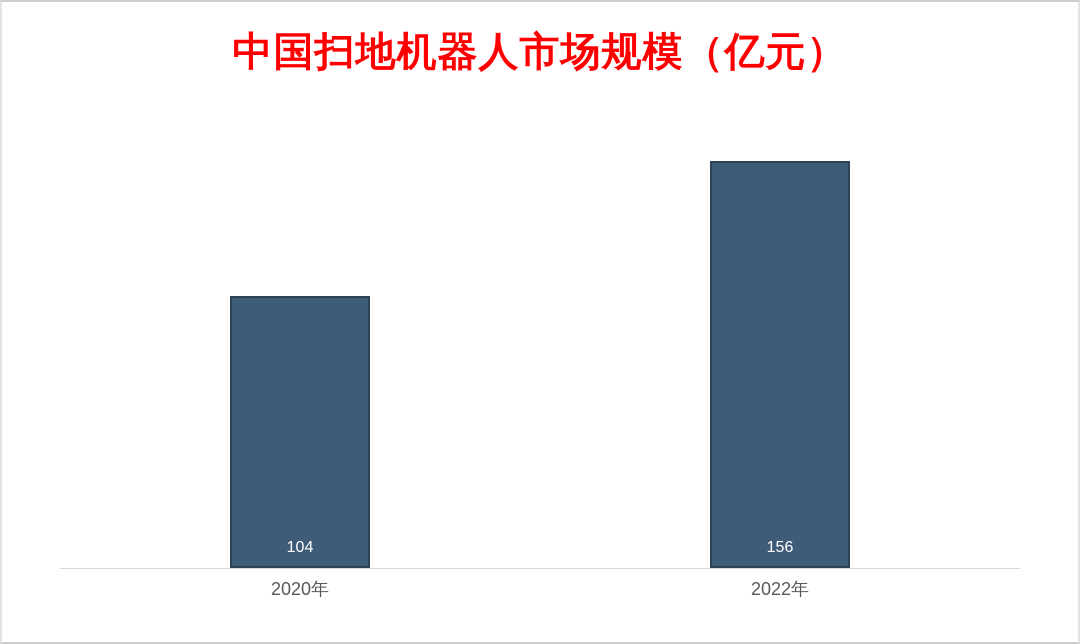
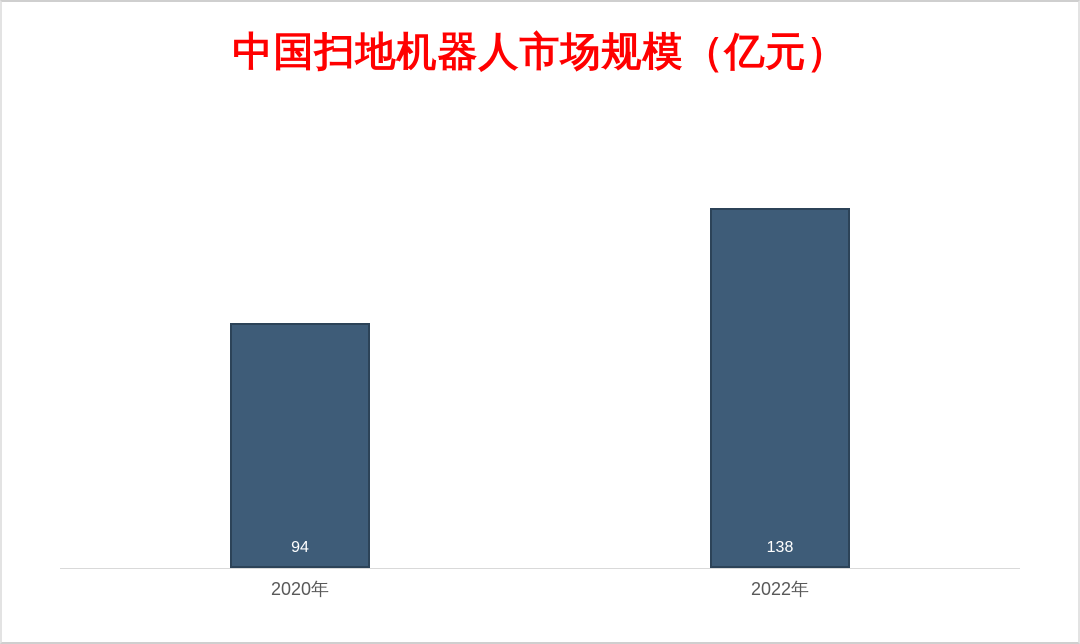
2020年: 104 -> 94
2022年: 156 -> 138
